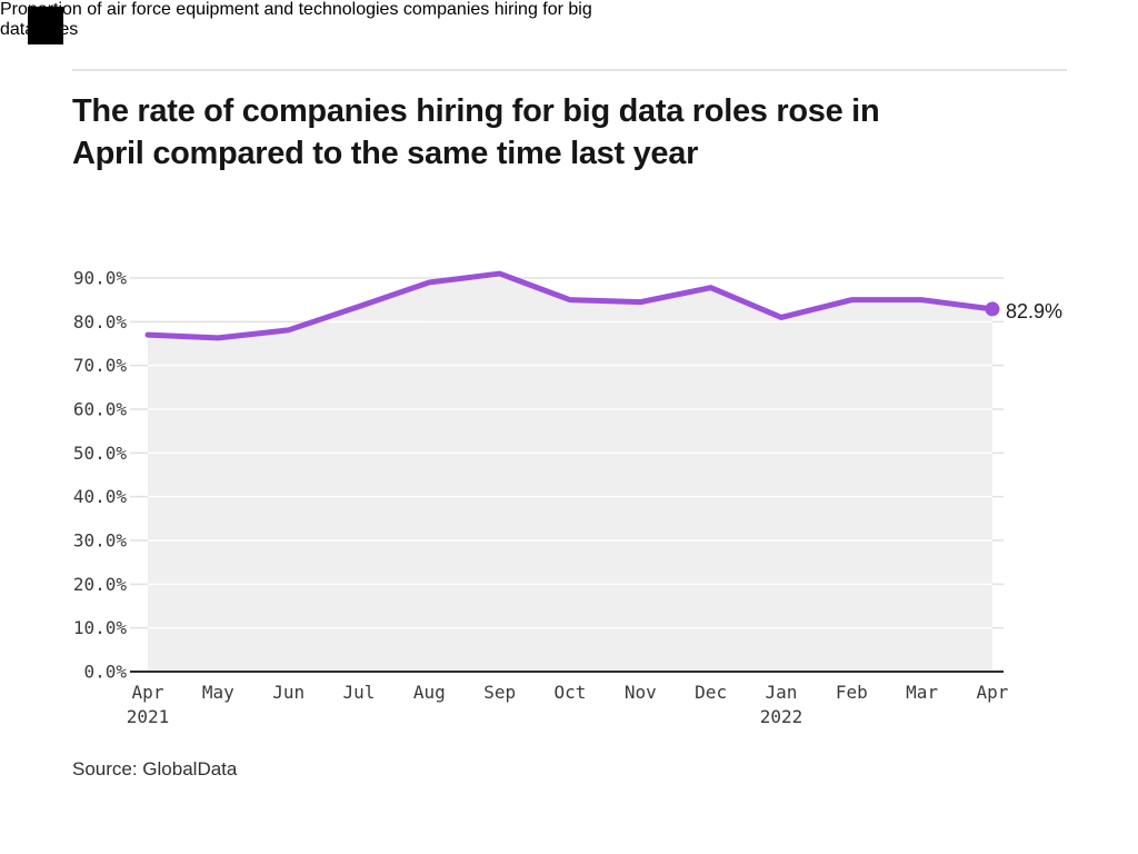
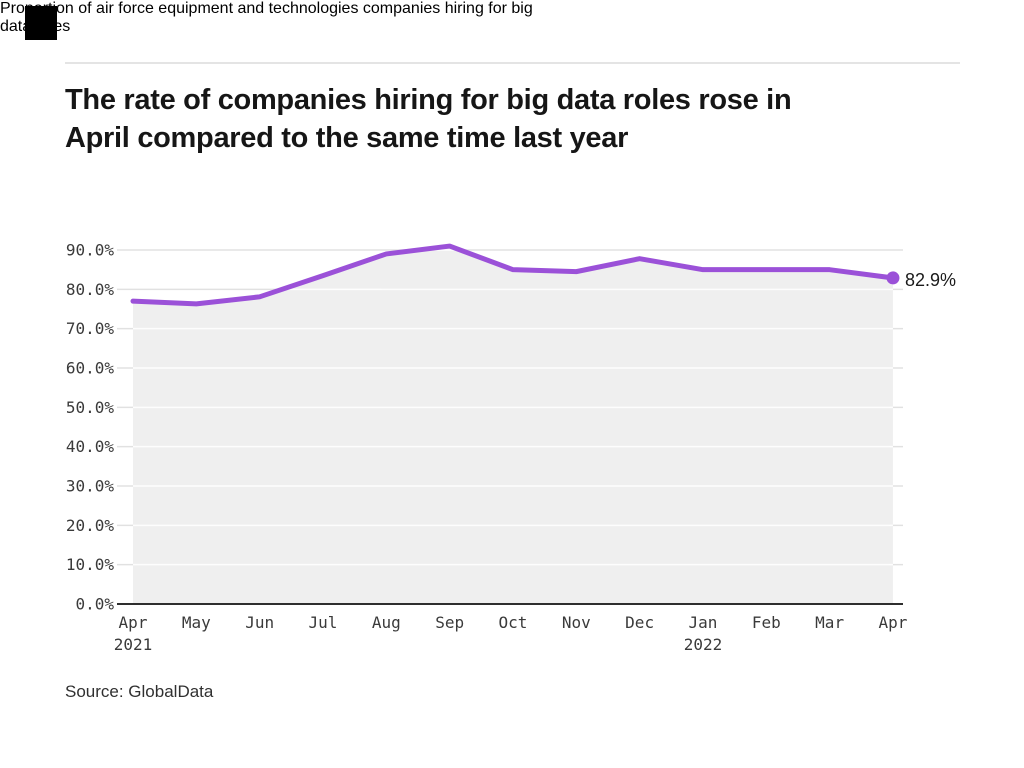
Jan 2022: 81% -> 85%
